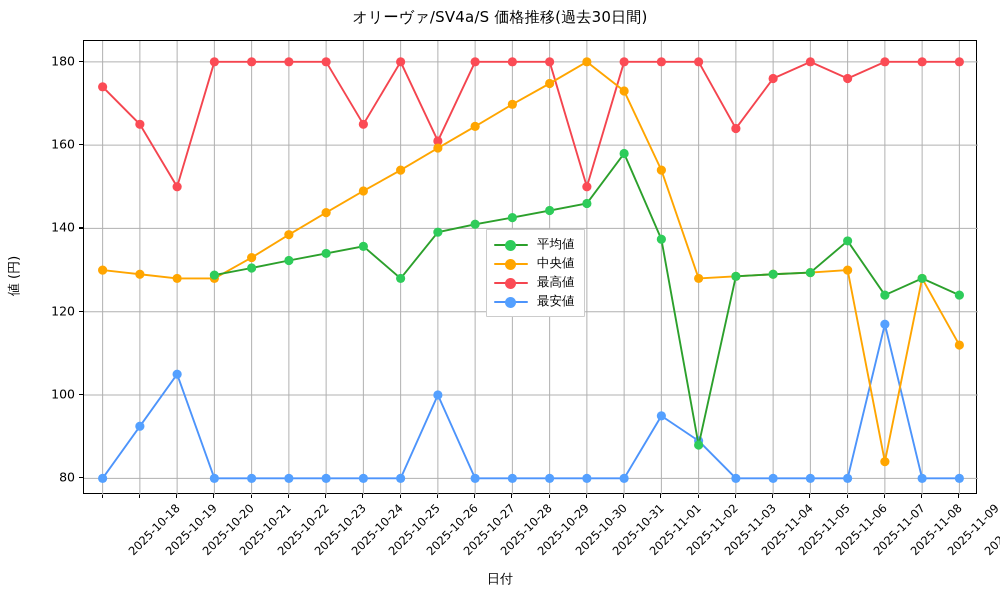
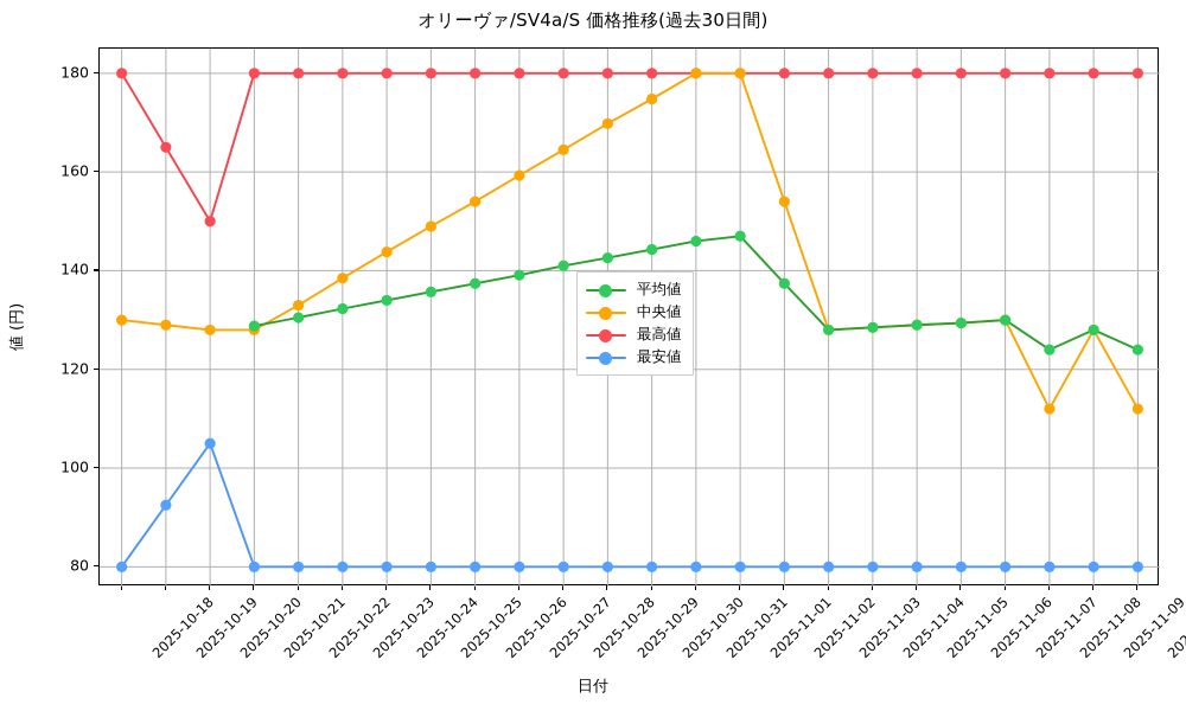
最高値/2025-10-18: 174 -> 180
最高値/2025-10-25: 165 -> 180
平均値/2025-10-26: 128 -> 137
最高値/2025-10-27: 161 -> 180
最安値/2025-10-27: 100 -> 80
最高値/2025-10-31: 150 -> 180
平均値/2025-11-01: 158 -> 147
中央値/2025-11-01: 173 -> 180
最安値/2025-11-02: 95 -> 80
平均値/2025-11-03: 88 -> 128
最安値/2025-11-03: 89 -> 80
最高値/2025-11-04: 164 -> 180
最高値/2025-11-05: 176 -> 180
平均値/2025-11-07: 137 -> 130
最高値/2025-11-07: 176 -> 180
中央値/2025-11-08: 84 -> 112
最安値/2025-11-08: 117 -> 80
